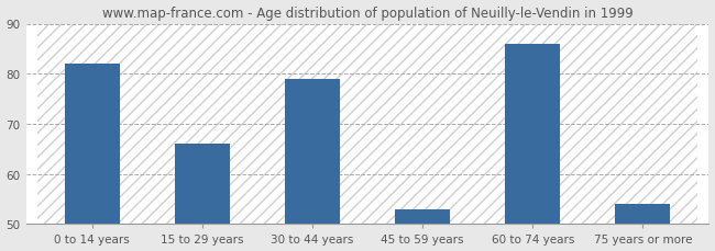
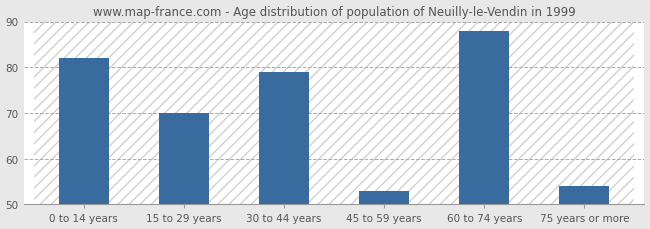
15 to 29 years: 66 -> 70
60 to 74 years: 86 -> 88
